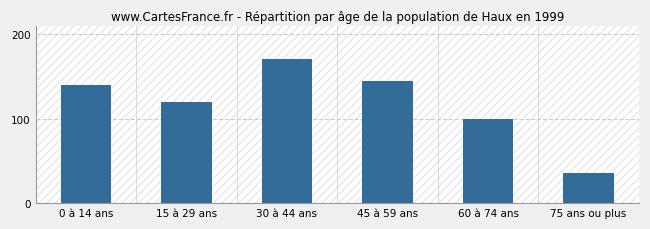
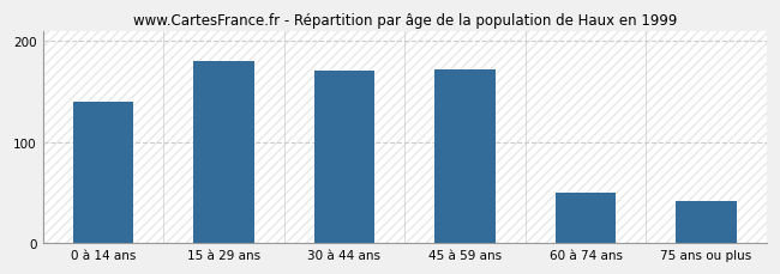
15 à 29 ans: 120 -> 180
45 à 59 ans: 145 -> 172
60 à 74 ans: 100 -> 50
75 ans ou plus: 35 -> 42
